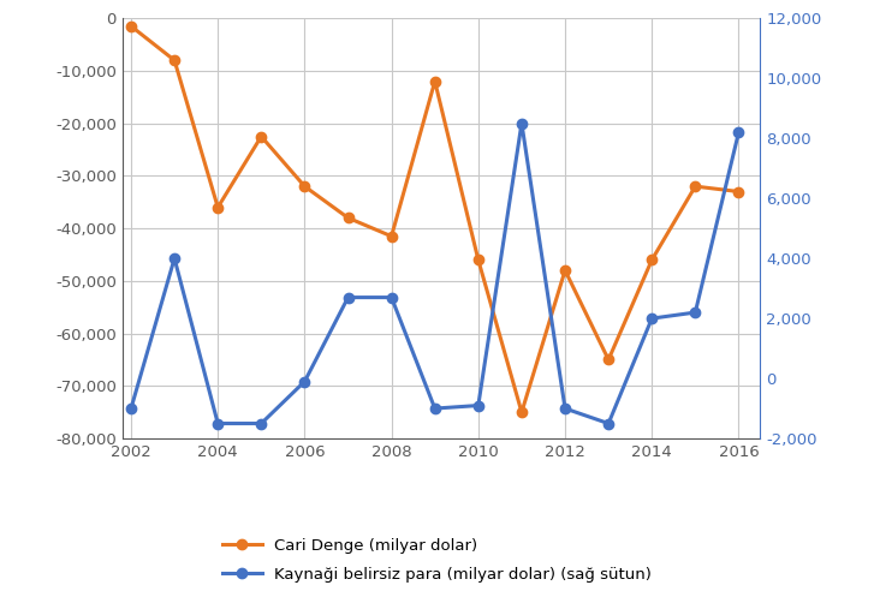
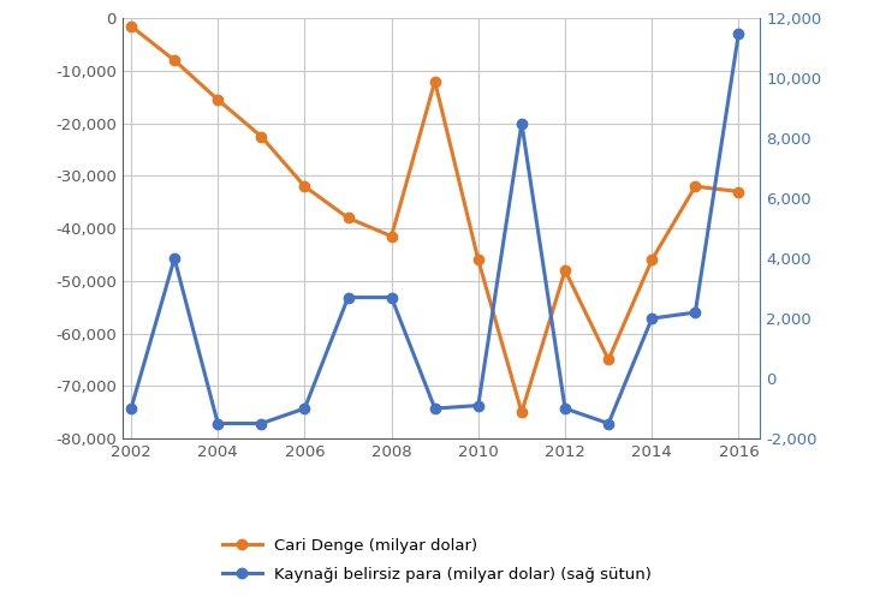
Cari Denge (milyar dolar)/2004: -36,000 -> -15,500
Kaynaği belirsiz para (milyar dolar) (sağ sütun)/2006: -100 -> -1,000
Kaynaği belirsiz para (milyar dolar) (sağ sütun)/2016: 8,200 -> 11,500
